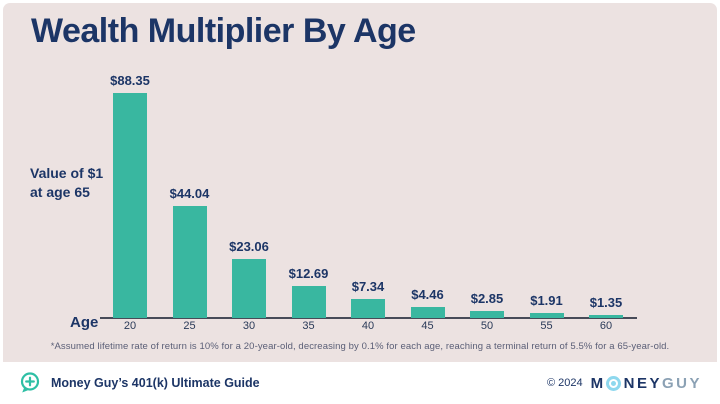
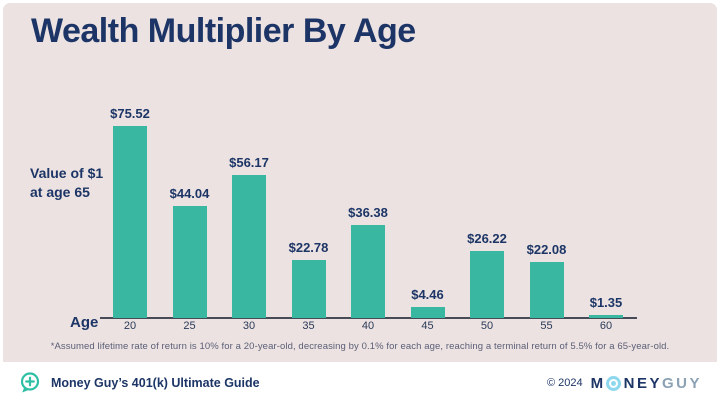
20: $88.35 -> $75.52
30: $23.06 -> $56.17
35: $12.69 -> $22.78
40: $7.34 -> $36.38
50: $2.85 -> $26.22
55: $1.91 -> $22.08
